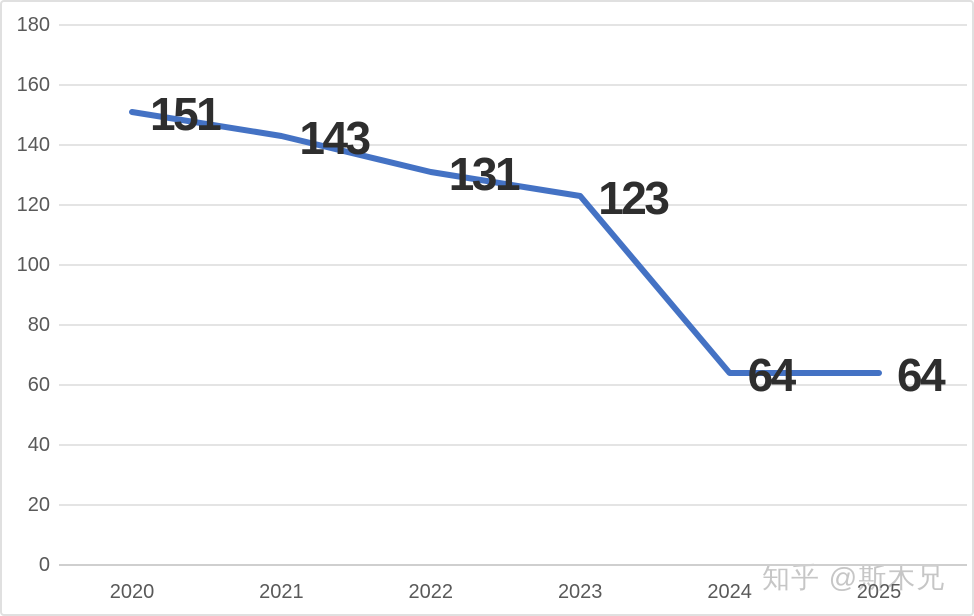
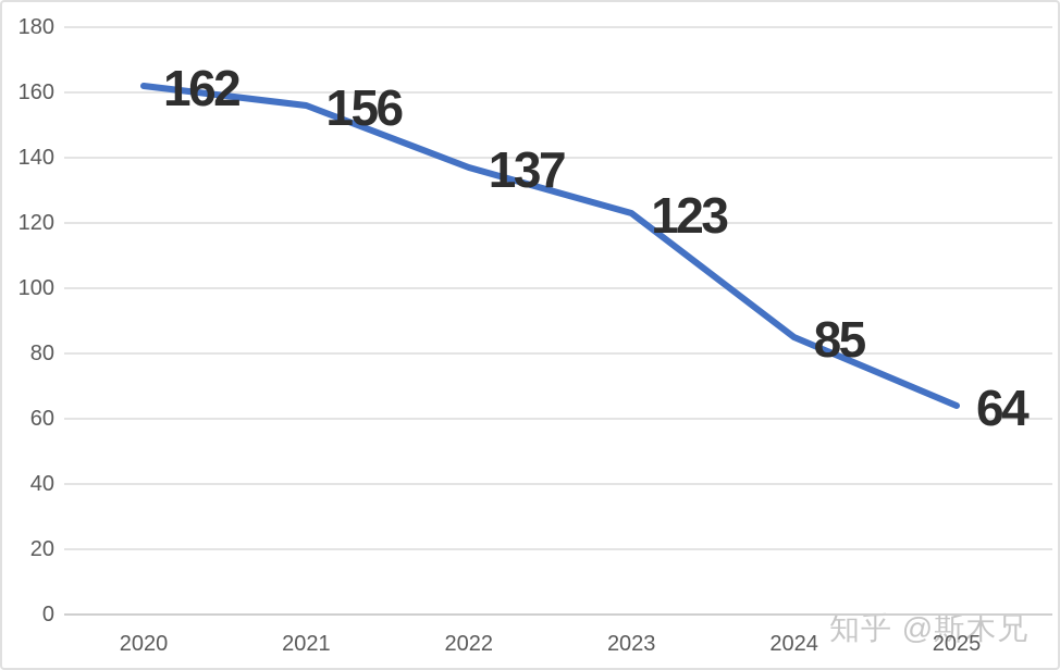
2020: 151 -> 162
2021: 143 -> 156
2022: 131 -> 137
2024: 64 -> 85
